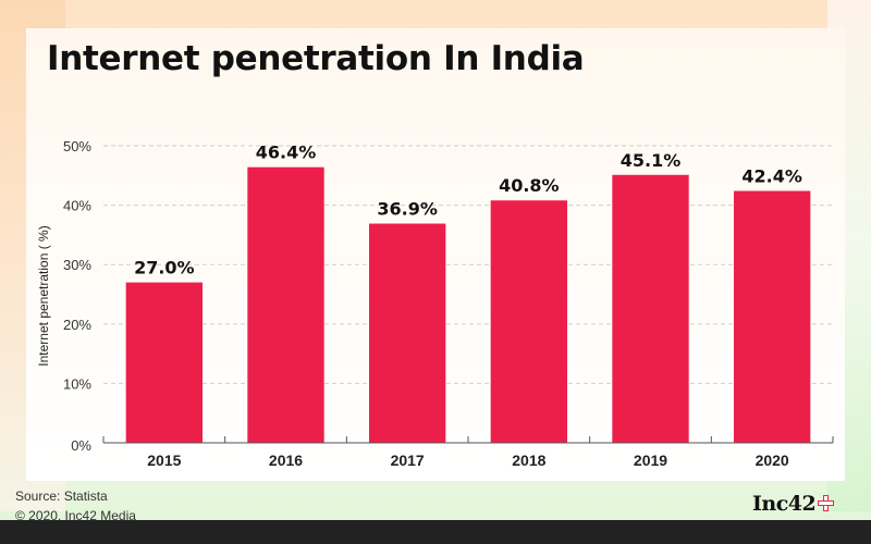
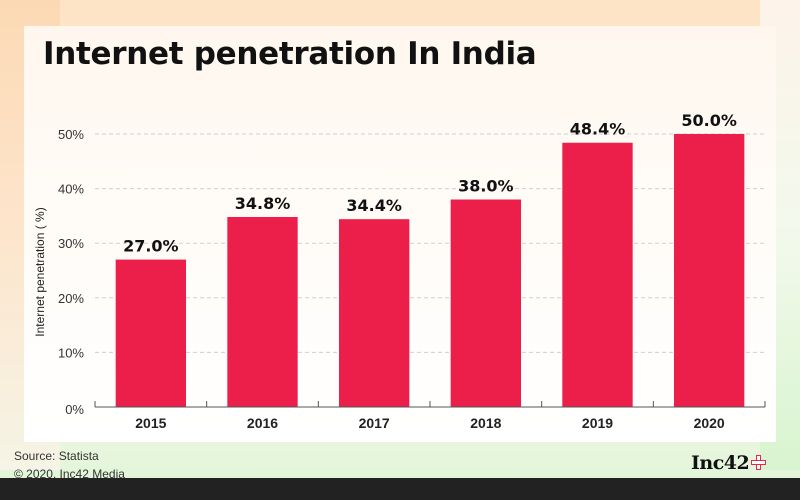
2016: 46.4% -> 34.8%
2017: 36.9% -> 34.4%
2018: 40.8% -> 38.0%
2019: 45.1% -> 48.4%
2020: 42.4% -> 50.0%
